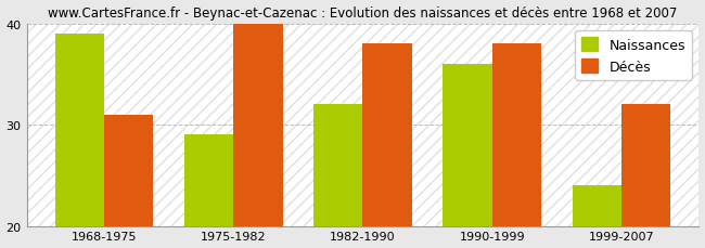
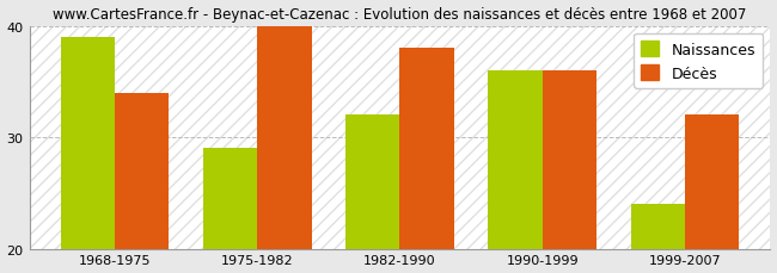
Décès/1968-1975: 31 -> 34
Décès/1990-1999: 38 -> 36
